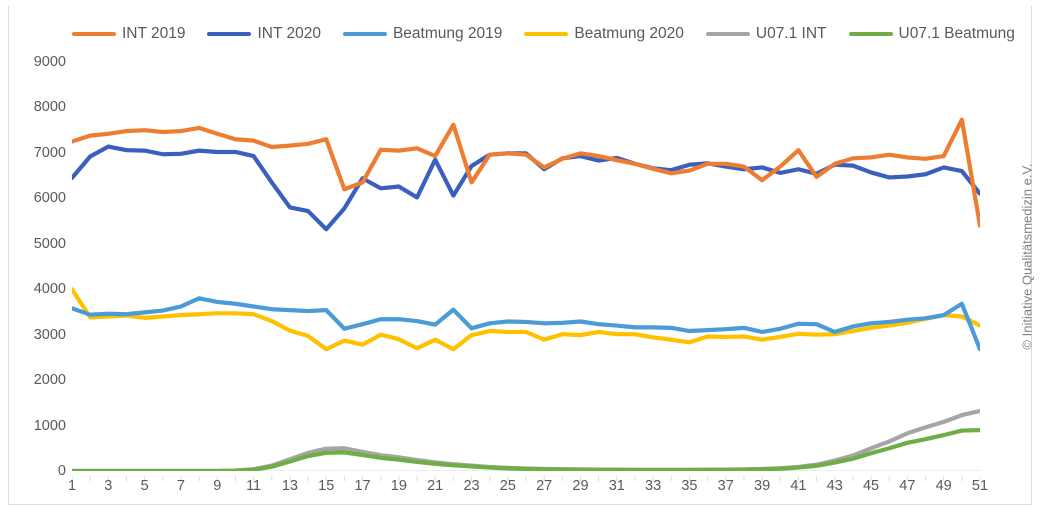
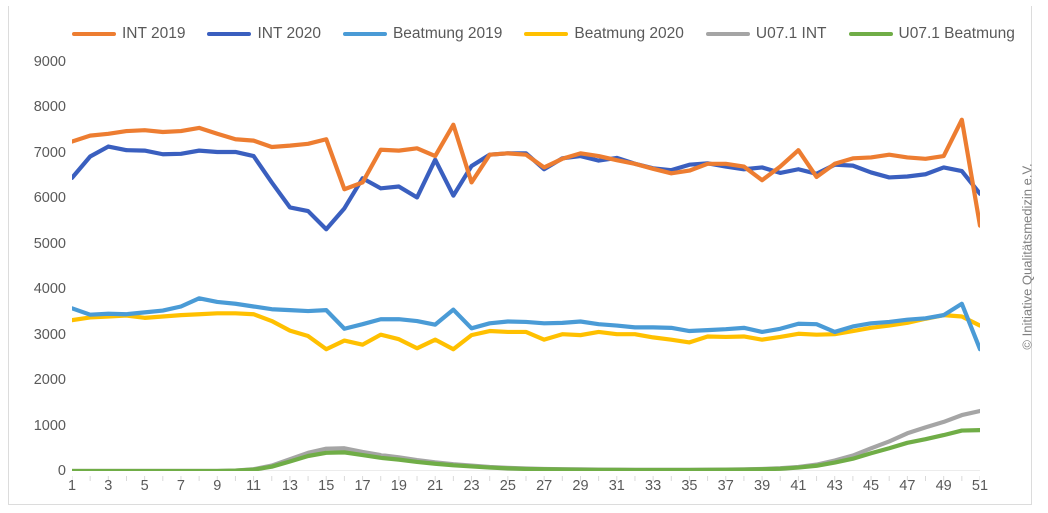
Beatmung 2020/1: 4000 -> 3300
